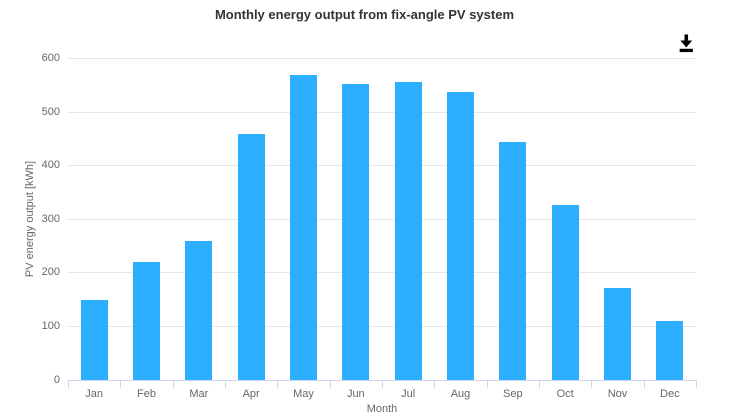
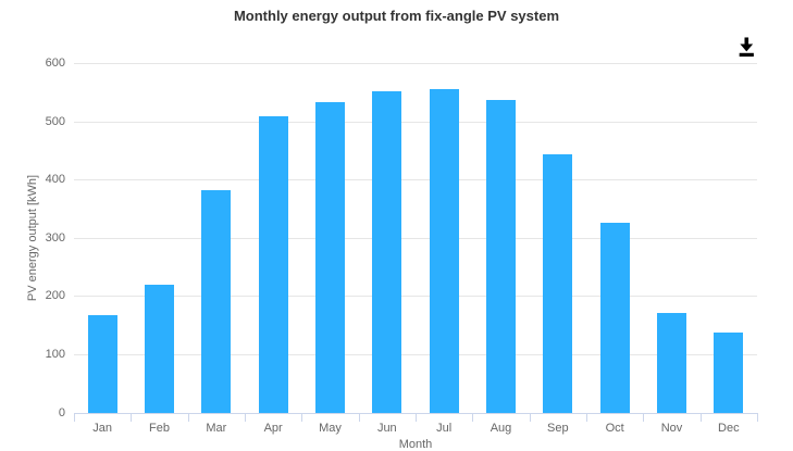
Jan: 150 -> 170
Mar: 260 -> 380
Apr: 460 -> 510
May: 570 -> 530
Dec: 110 -> 140
